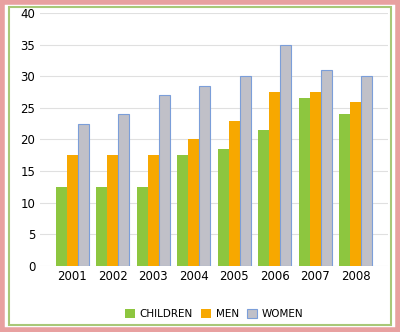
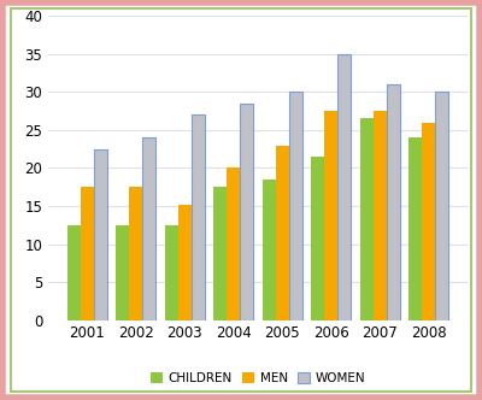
MEN/2003: 17.5 -> 15.2
